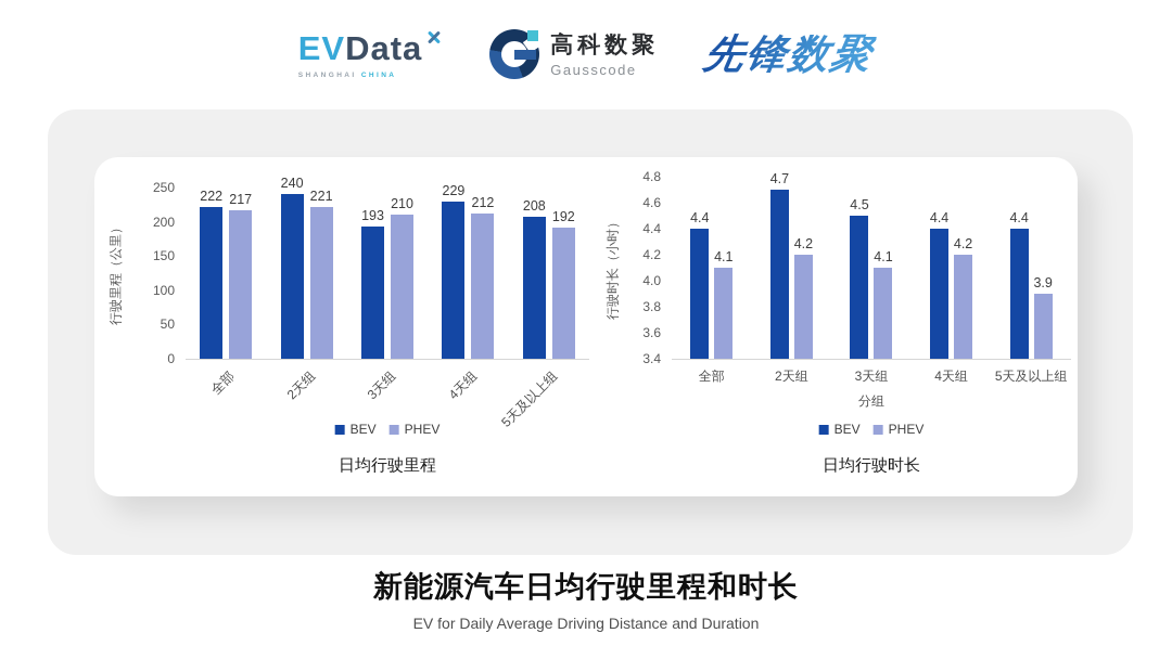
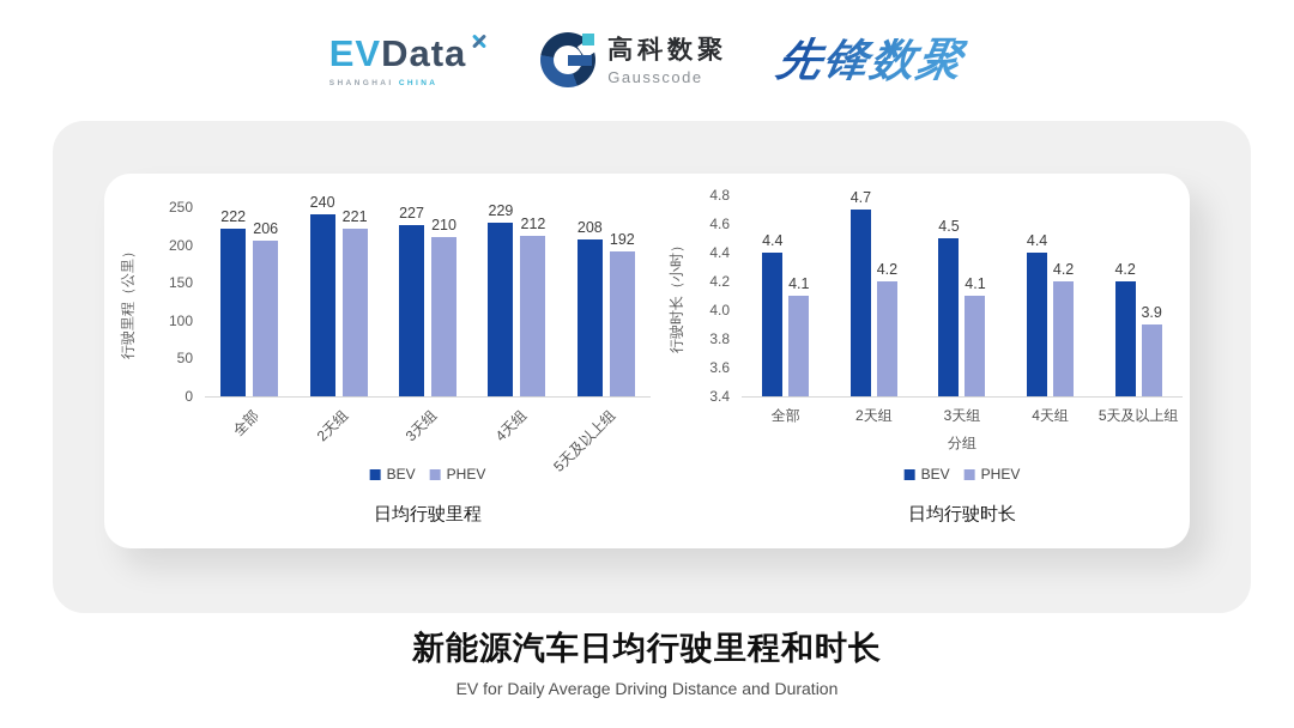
日均行驶里程/PHEV/全部: 217 -> 206
日均行驶里程/BEV/3天组: 193 -> 227
日均行驶时长/BEV/5天及以上组: 4.4 -> 4.2
